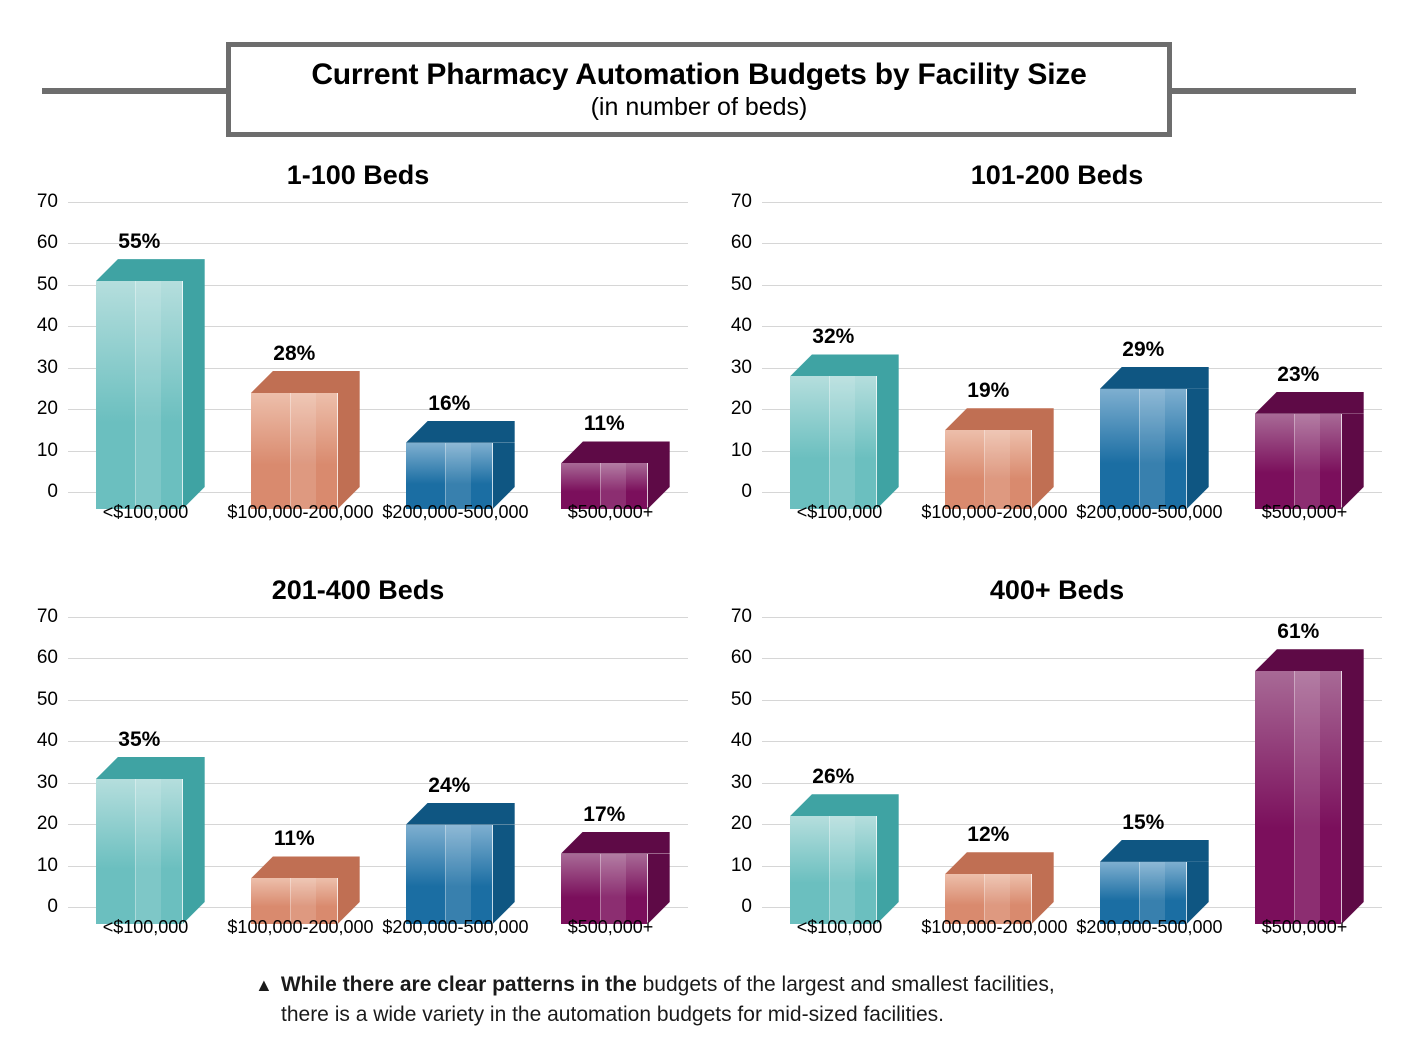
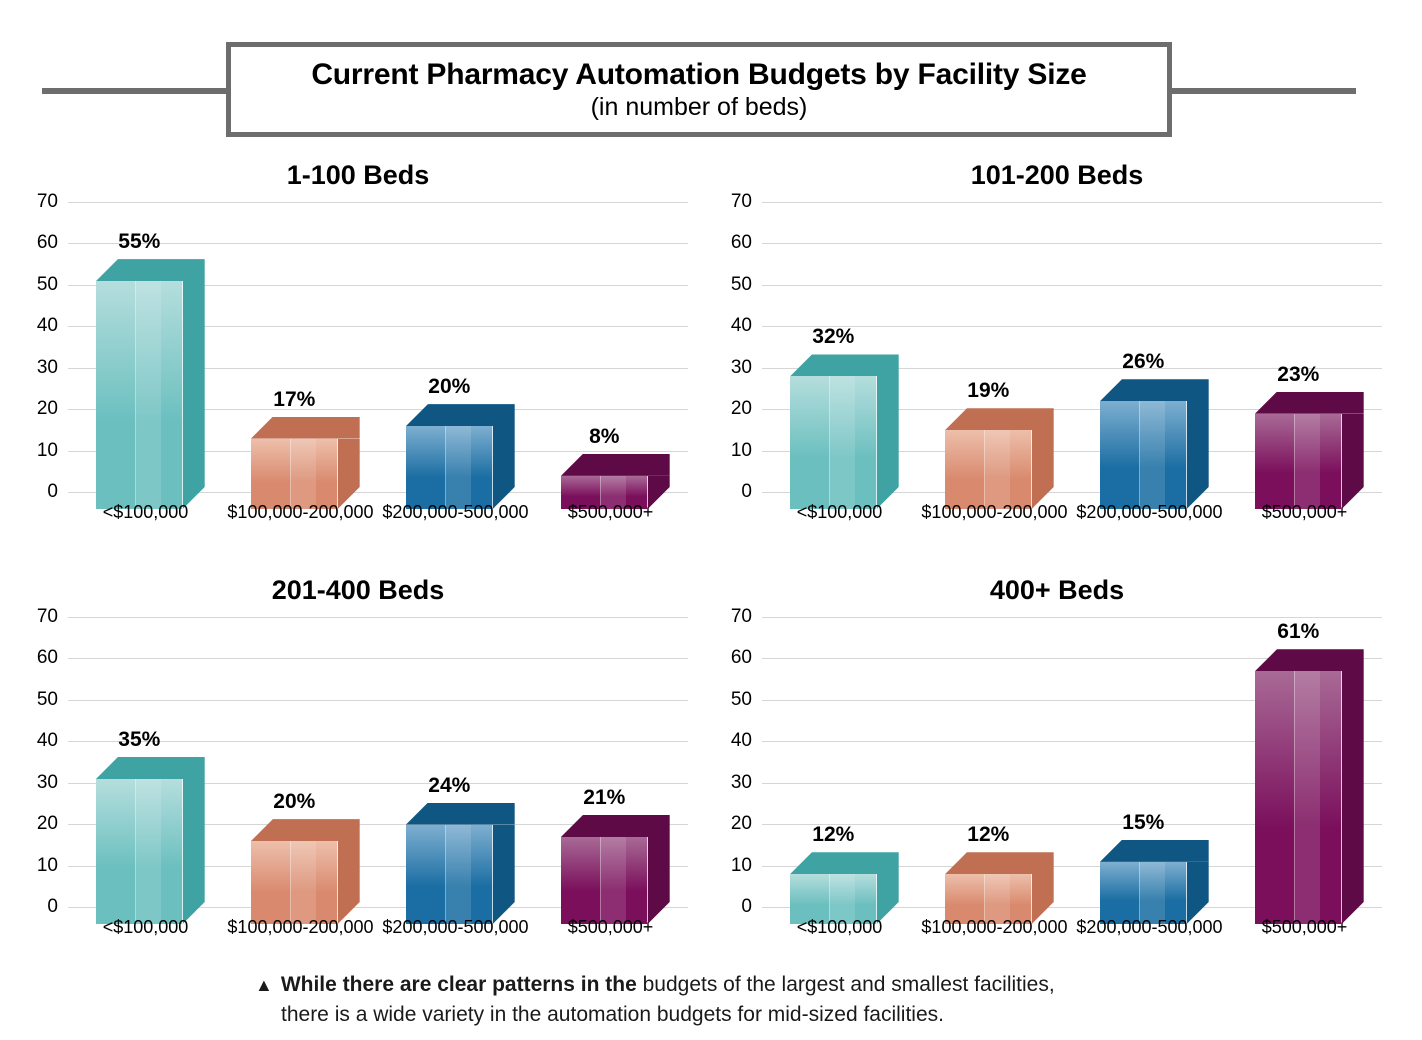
1-100 Beds/$100,000-200,000: 28% -> 17%
1-100 Beds/$200,000-500,000: 16% -> 20%
1-100 Beds/$500,000+: 11% -> 8%
101-200 Beds/$200,000-500,000: 29% -> 26%
201-400 Beds/$100,000-200,000: 11% -> 20%
201-400 Beds/$500,000+: 17% -> 21%
400+ Beds/<$100,000: 26% -> 12%
